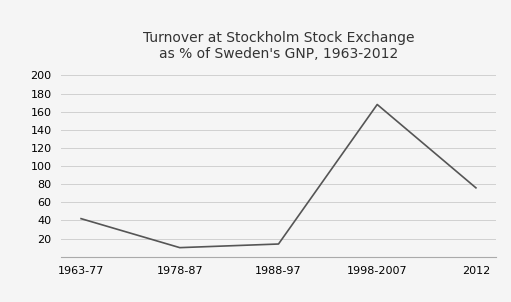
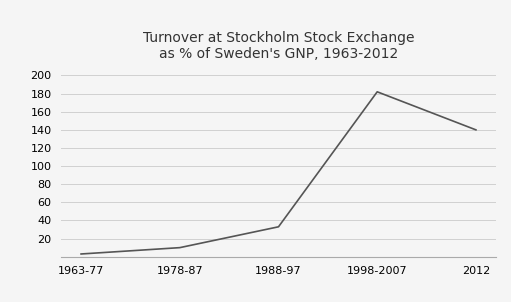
1963-77: 42 -> 3
1988-97: 14 -> 33
1998-2007: 168 -> 182
2012: 76 -> 140
